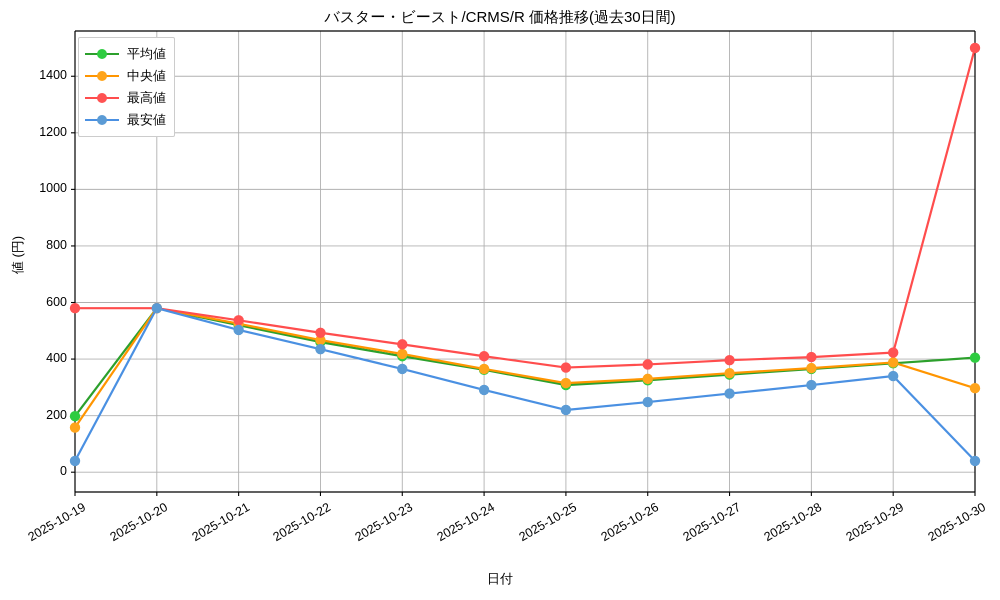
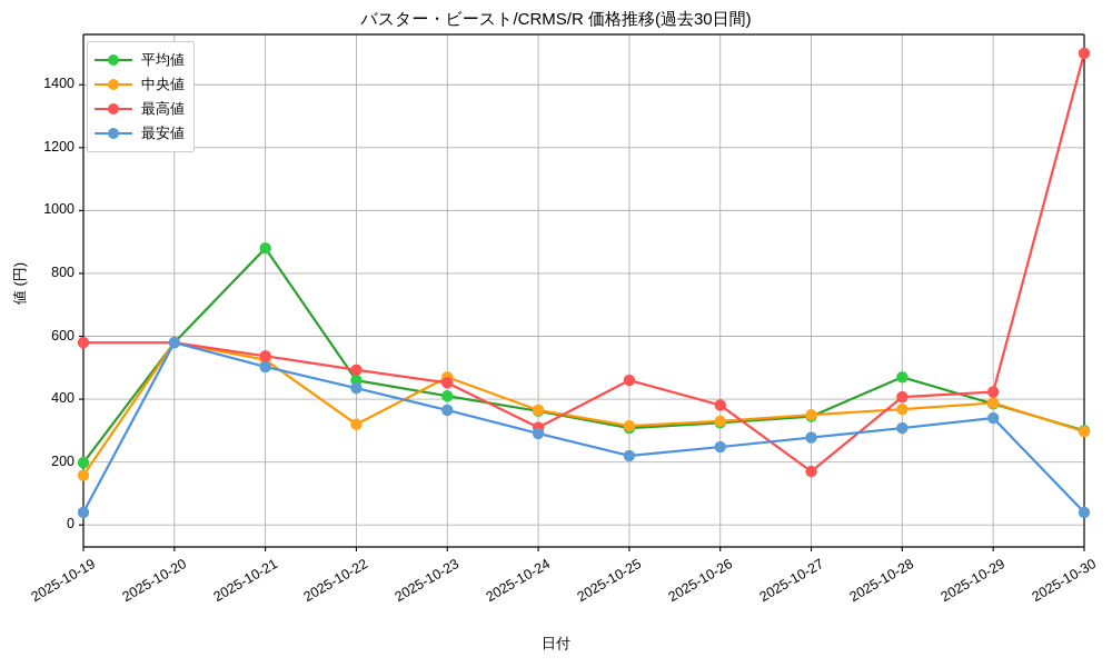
平均値/2025-10-21: 520 -> 880
中央値/2025-10-22: 470 -> 320
中央値/2025-10-23: 420 -> 470
最高値/2025-10-24: 410 -> 310
最高値/2025-10-25: 370 -> 460
最高値/2025-10-27: 400 -> 170
平均値/2025-10-28: 360 -> 470
平均値/2025-10-30: 400 -> 300
